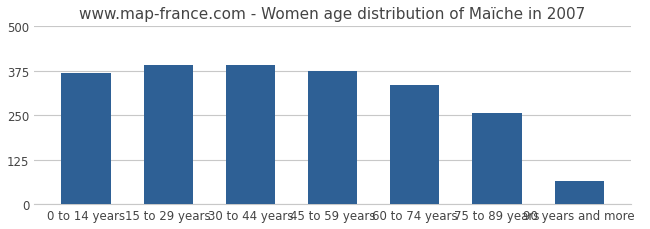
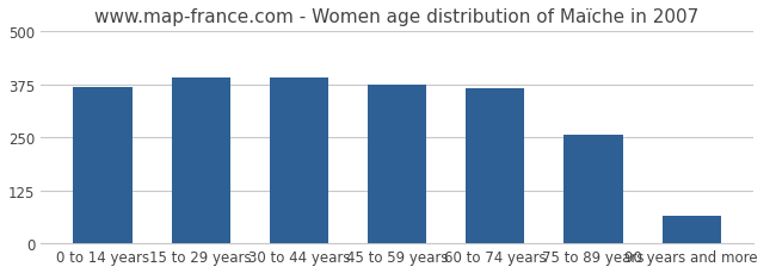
60 to 74 years: 335 -> 365
